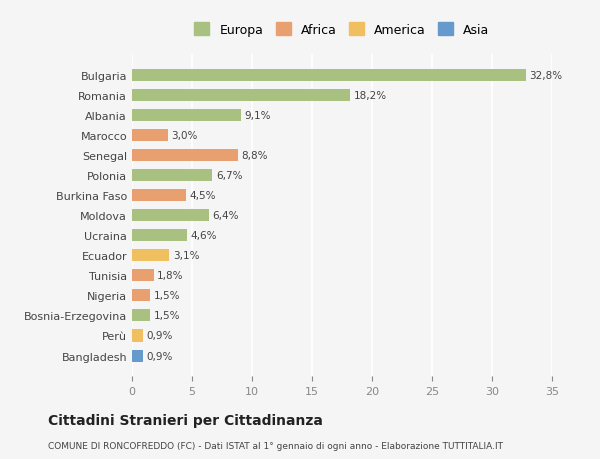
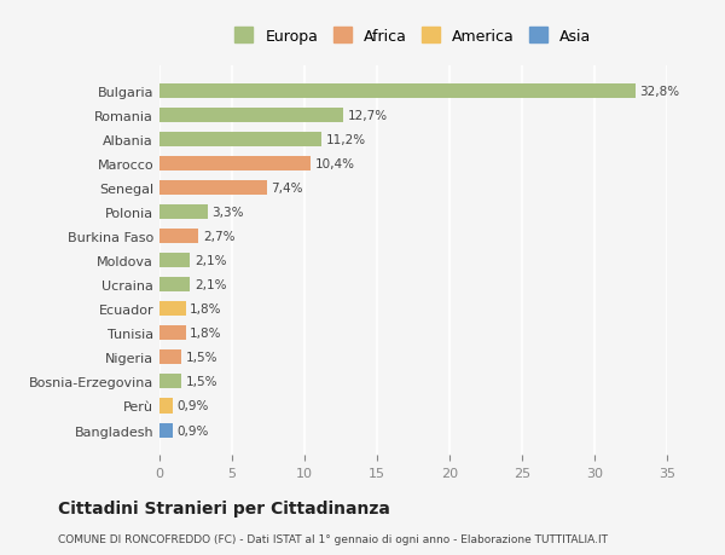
Romania: 18,2% -> 12,7%
Albania: 9,1% -> 11,2%
Marocco: 3,0% -> 10,4%
Senegal: 8,8% -> 7,4%
Polonia: 6,7% -> 3,3%
Burkina Faso: 4,5% -> 2,7%
Moldova: 6,4% -> 2,1%
Ucraina: 4,6% -> 2,1%
Ecuador: 3,1% -> 1,8%
